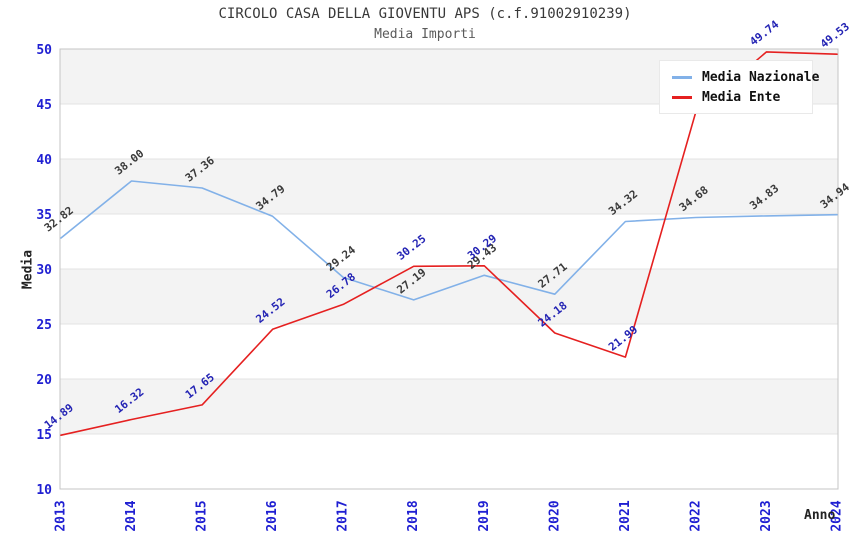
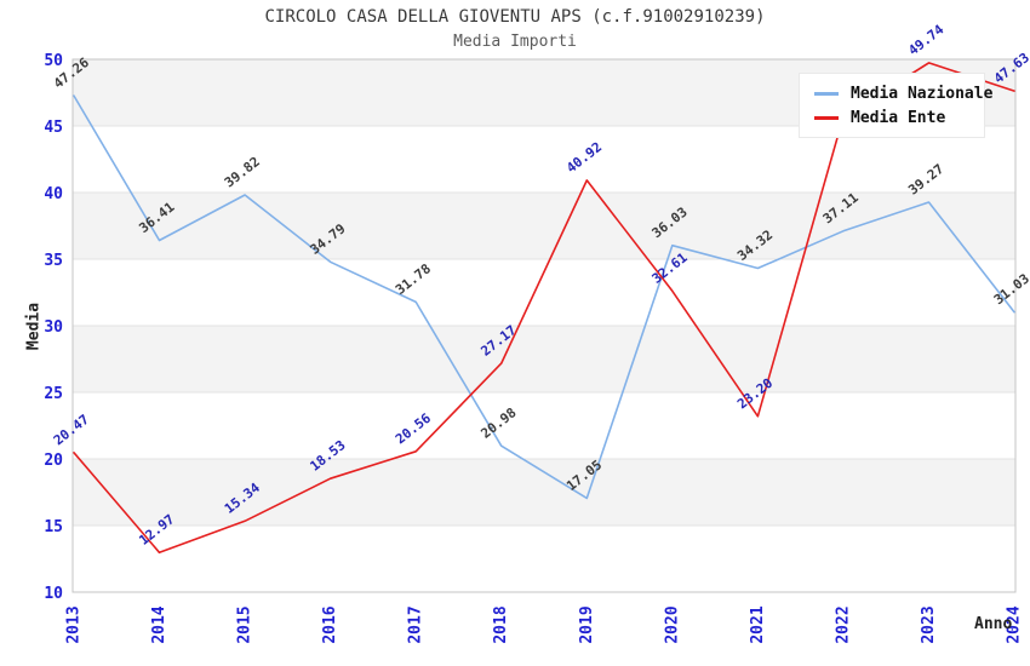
Media Nazionale/2013: 32.82 -> 47.26
Media Ente/2013: 14.89 -> 20.47
Media Nazionale/2014: 38.00 -> 36.41
Media Ente/2014: 16.32 -> 12.97
Media Nazionale/2015: 37.36 -> 39.82
Media Ente/2015: 17.65 -> 15.34
Media Ente/2016: 24.52 -> 18.53
Media Nazionale/2017: 29.24 -> 31.78
Media Ente/2017: 26.78 -> 20.56
Media Nazionale/2018: 27.19 -> 20.98
Media Ente/2018: 30.25 -> 27.17
Media Nazionale/2019: 29.43 -> 17.05
Media Ente/2019: 30.29 -> 40.92
Media Nazionale/2020: 27.71 -> 36.03
Media Ente/2020: 24.18 -> 32.61
Media Ente/2021: 21.99 -> 23.20
Media Nazionale/2022: 34.68 -> 37.11
Media Ente/2022: 44.30 -> 45.67
Media Nazionale/2023: 34.83 -> 39.27
Media Nazionale/2024: 34.94 -> 31.03
Media Ente/2024: 49.53 -> 47.63
